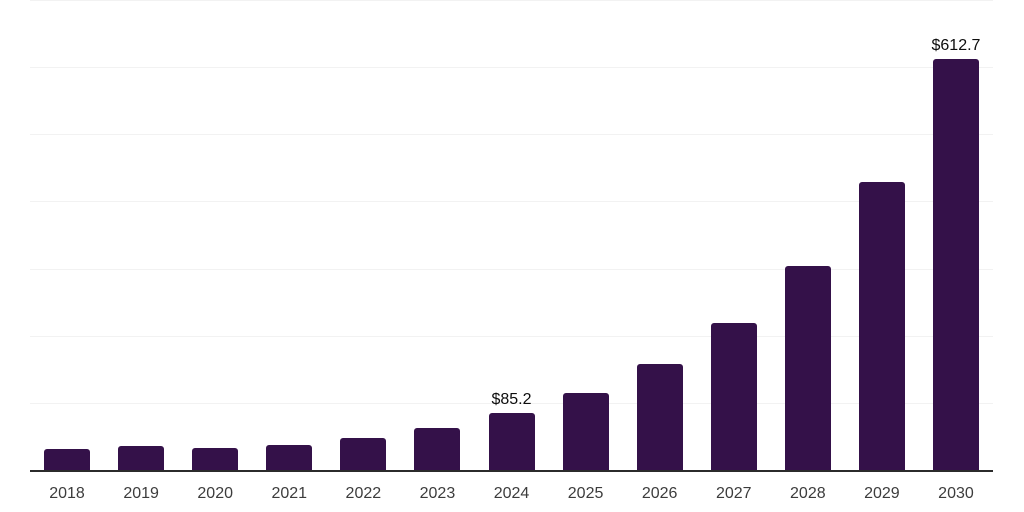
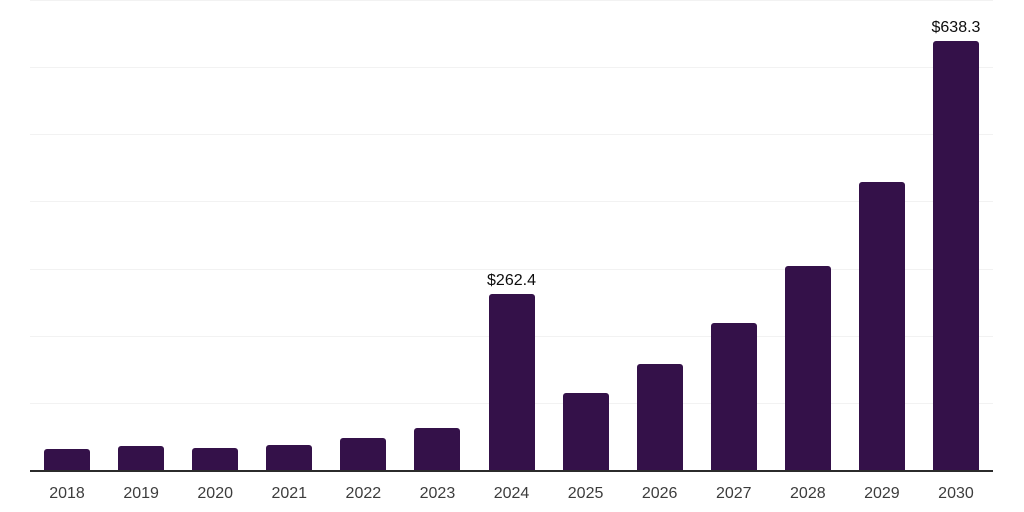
2024: $85.2 -> $262.4
2030: $612.7 -> $638.3
